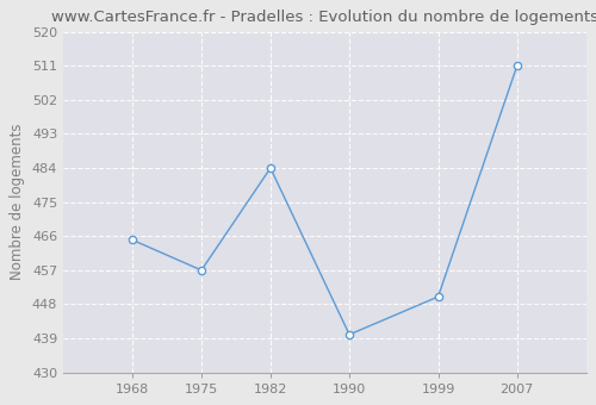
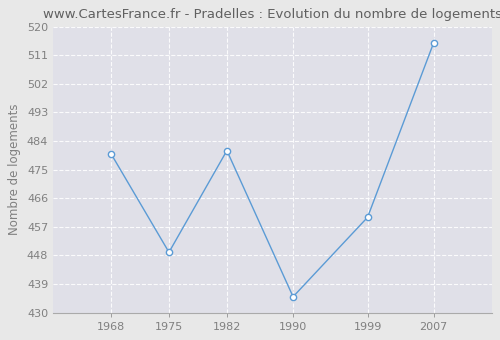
1968: 465 -> 480
1975: 457 -> 449
1982: 484 -> 481
1990: 440 -> 435
1999: 450 -> 460
2007: 511 -> 515
